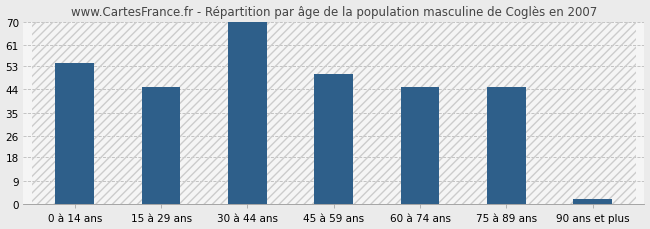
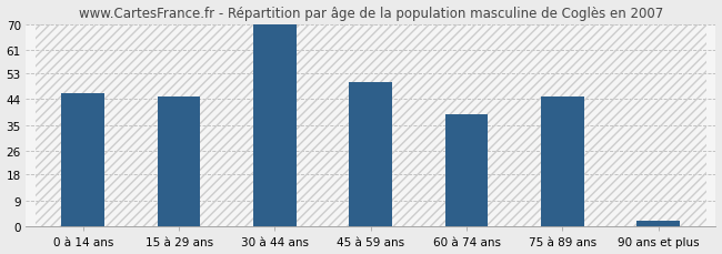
0 à 14 ans: 54 -> 46
60 à 74 ans: 45 -> 39
